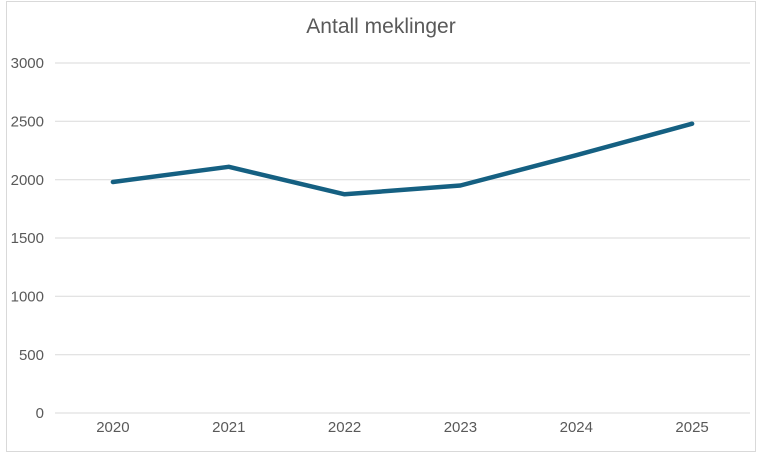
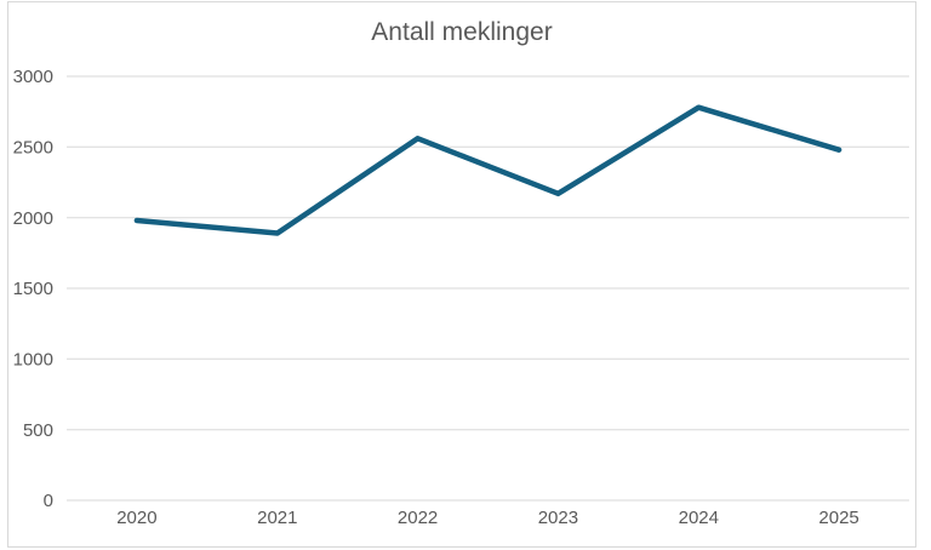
2021: 2110 -> 1890
2022: 1880 -> 2560
2023: 1950 -> 2170
2024: 2210 -> 2780
